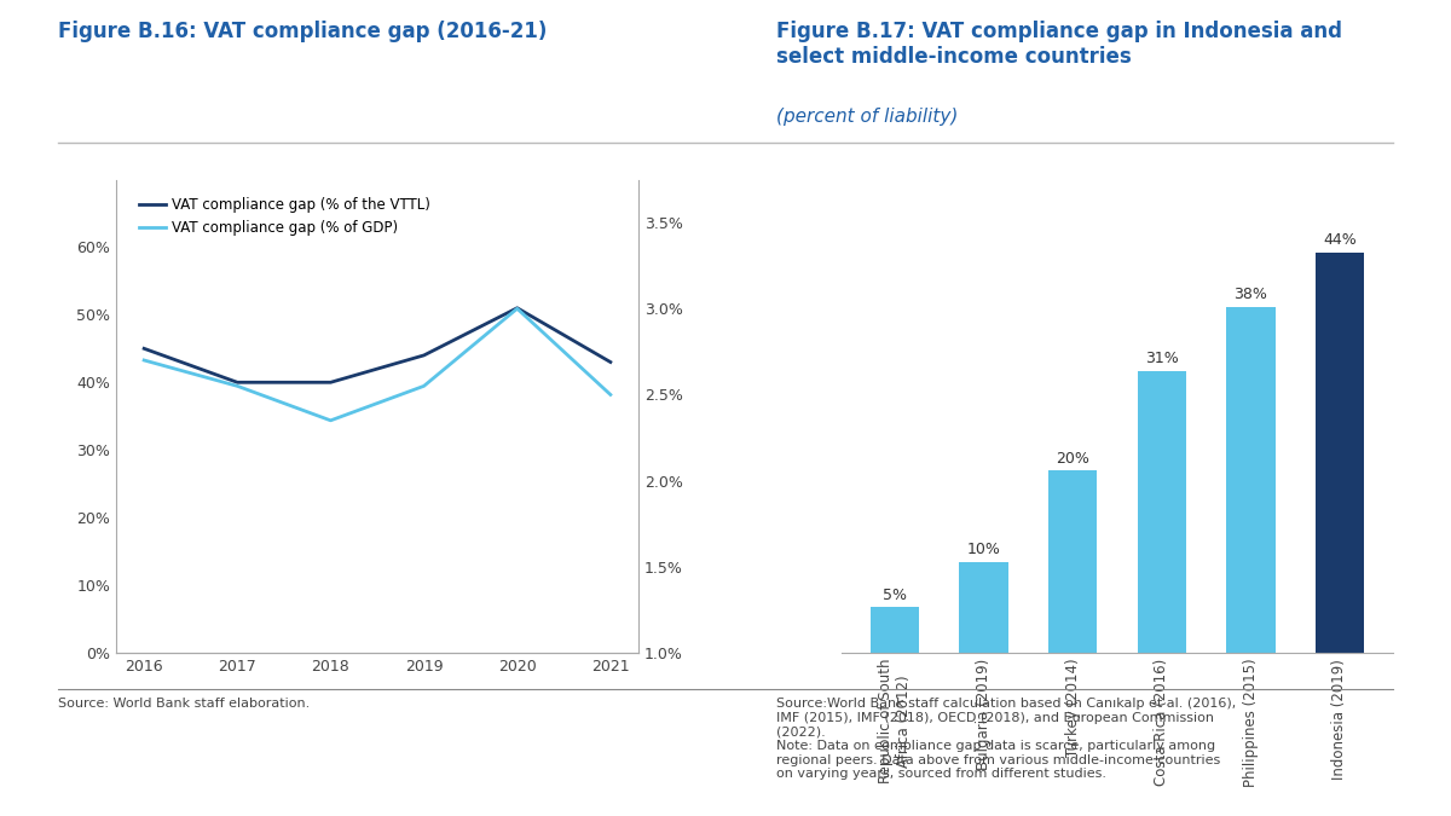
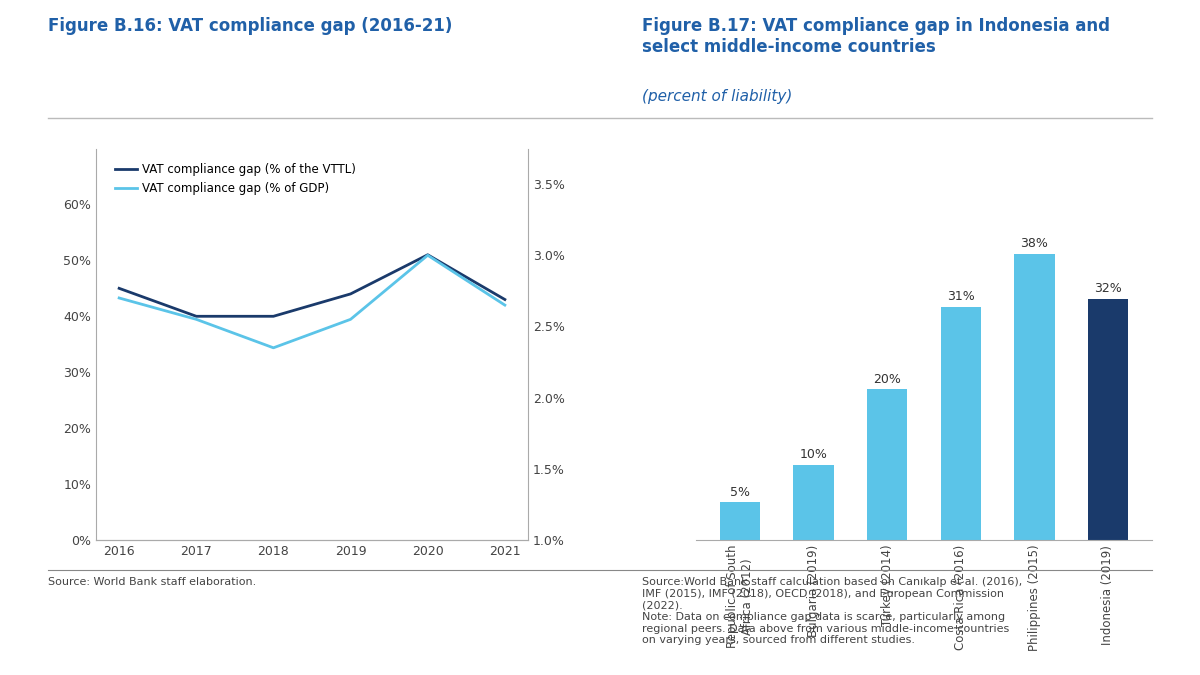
VAT compliance gap (% of GDP)/2021: 2.50% -> 2.65%
Indonesia (2019): 44% -> 32%
